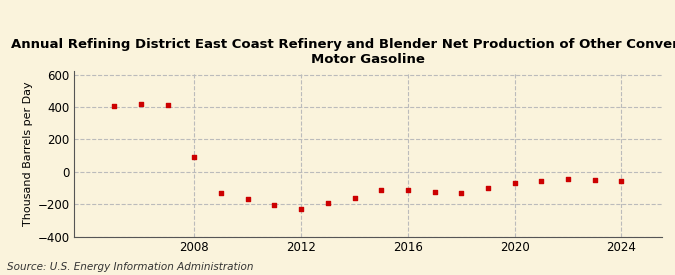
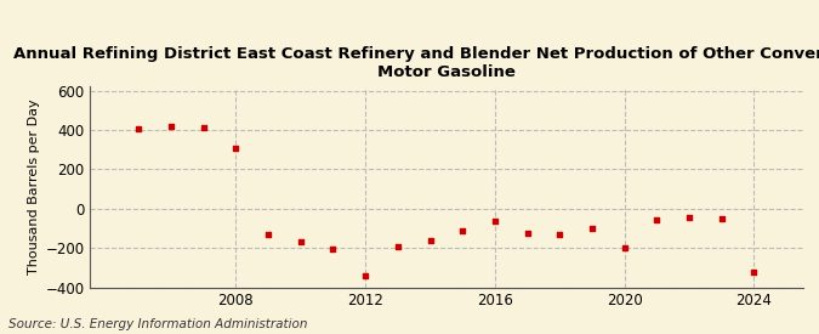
2008: 90 -> 310
2012: -230 -> -340
2016: -110 -> -60
2020: -70 -> -200
2024: -60 -> -320
